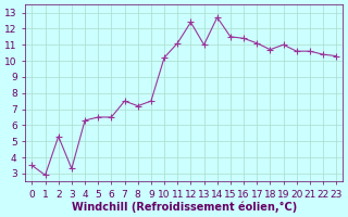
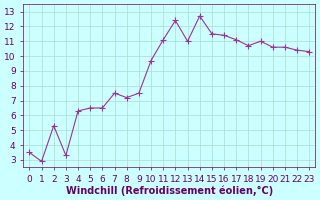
10: 10.2 -> 9.7
